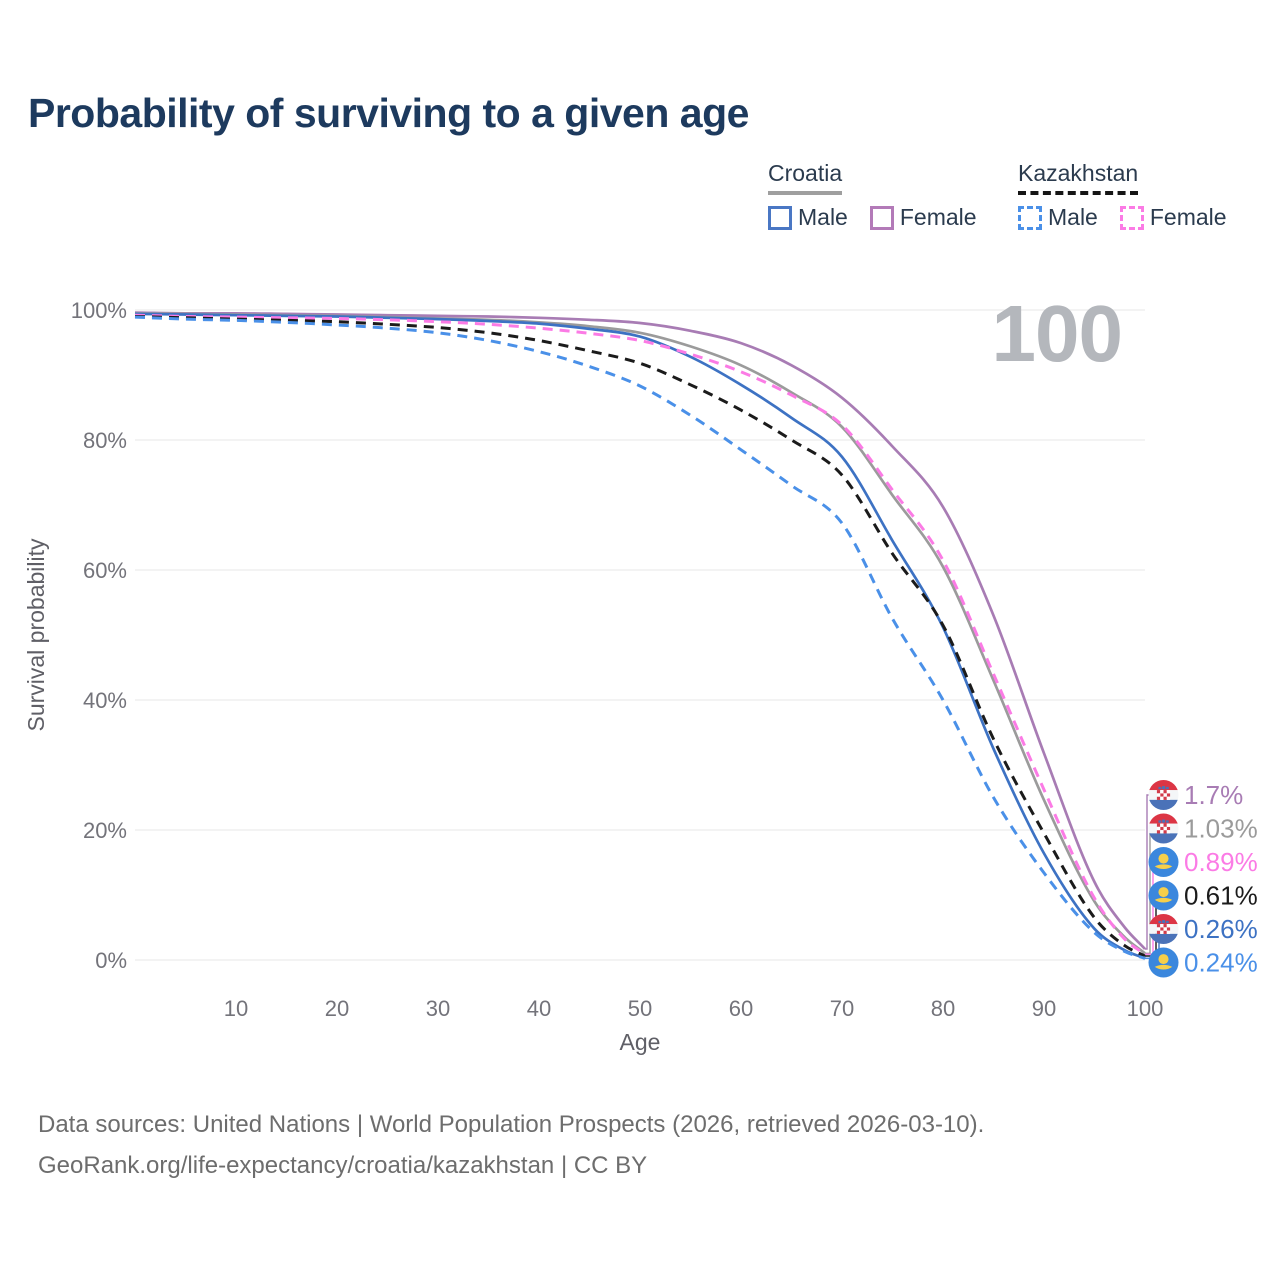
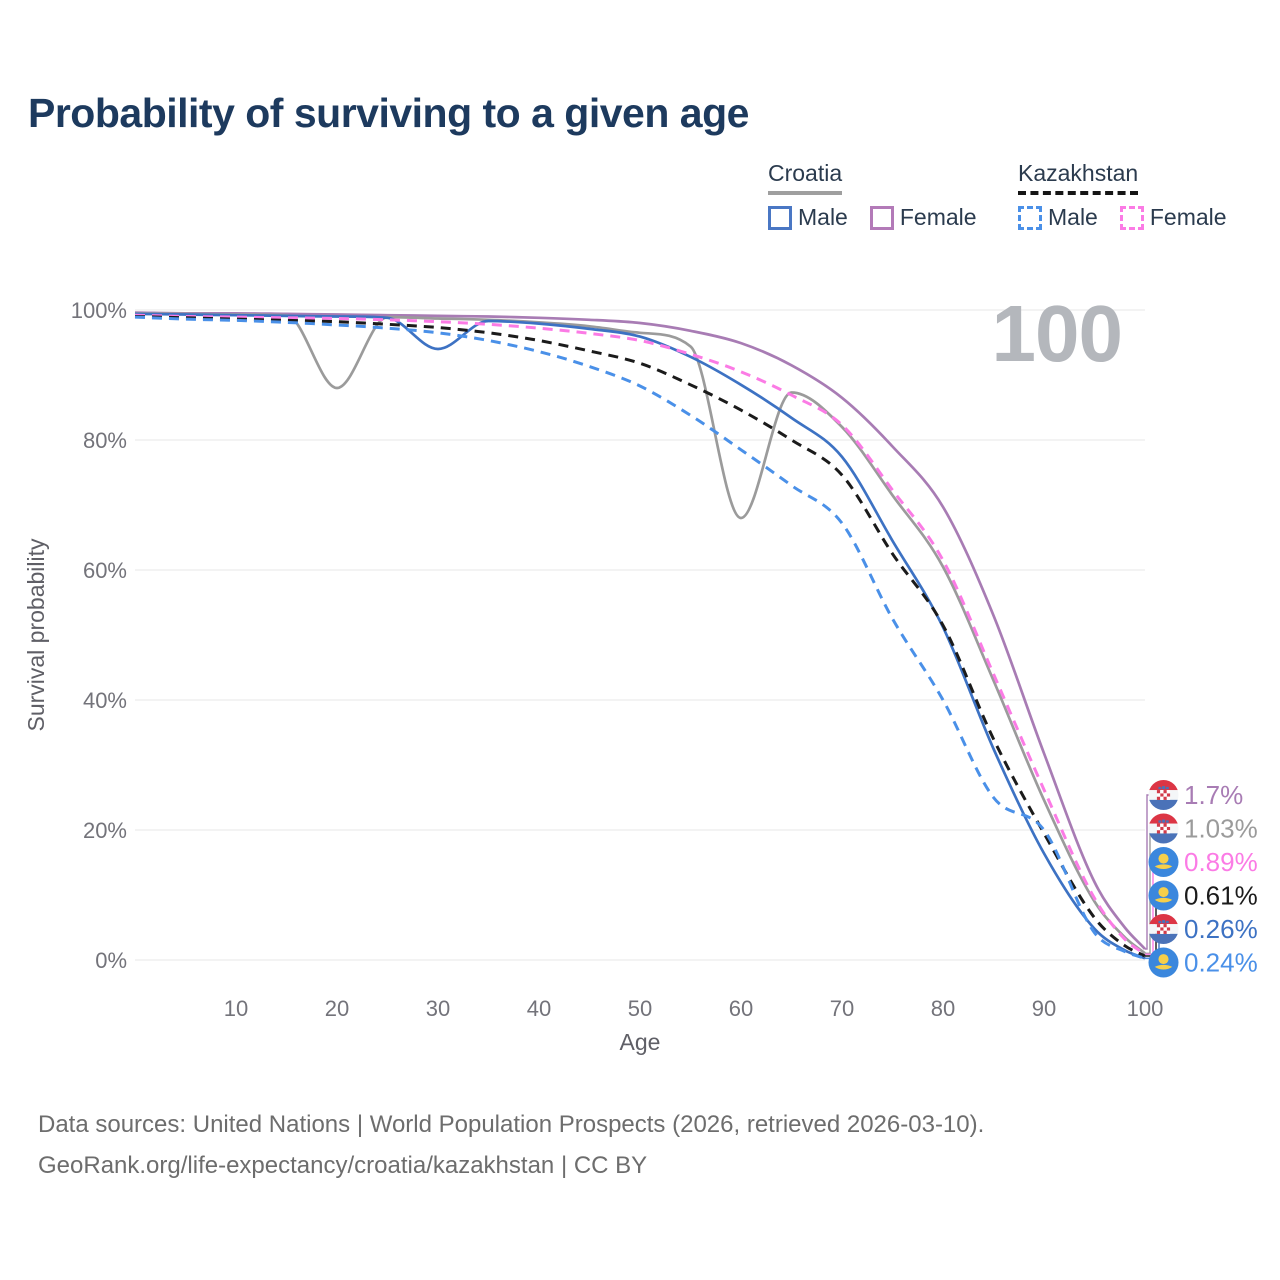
Croatia/20: 99% -> 88%
Croatia Male/30: 99% -> 94%
Croatia/60: 92% -> 68%
Kazakhstan Male/90: 13% -> 20%
